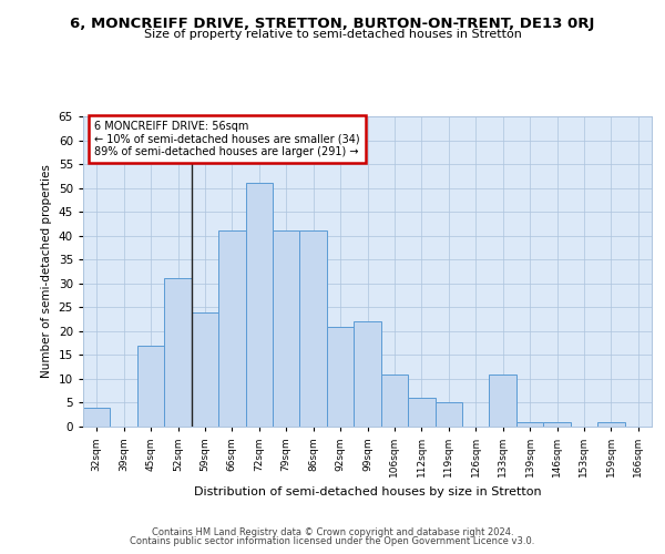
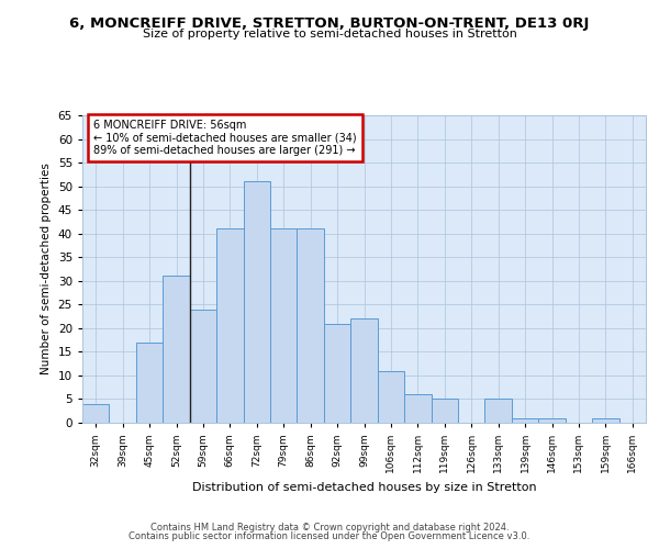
133sqm: 11 -> 5
